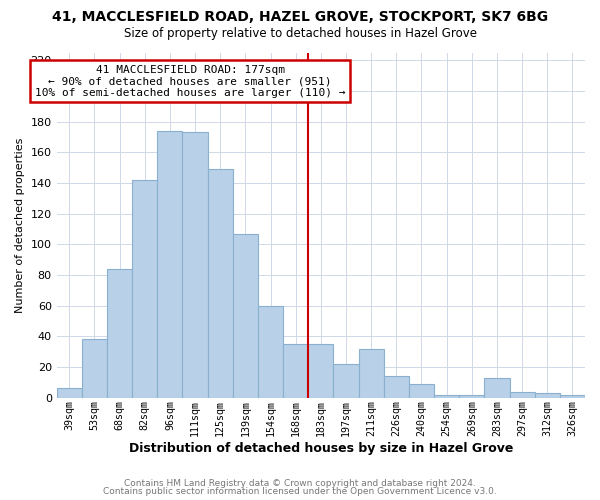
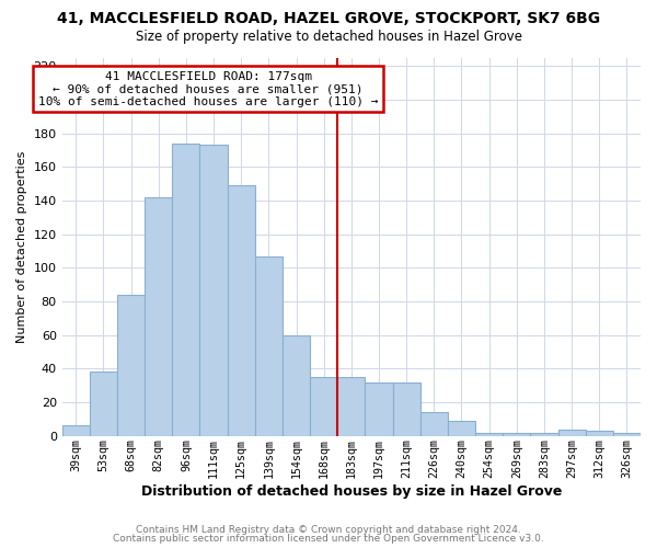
197sqm: 22 -> 32
283sqm: 13 -> 2
